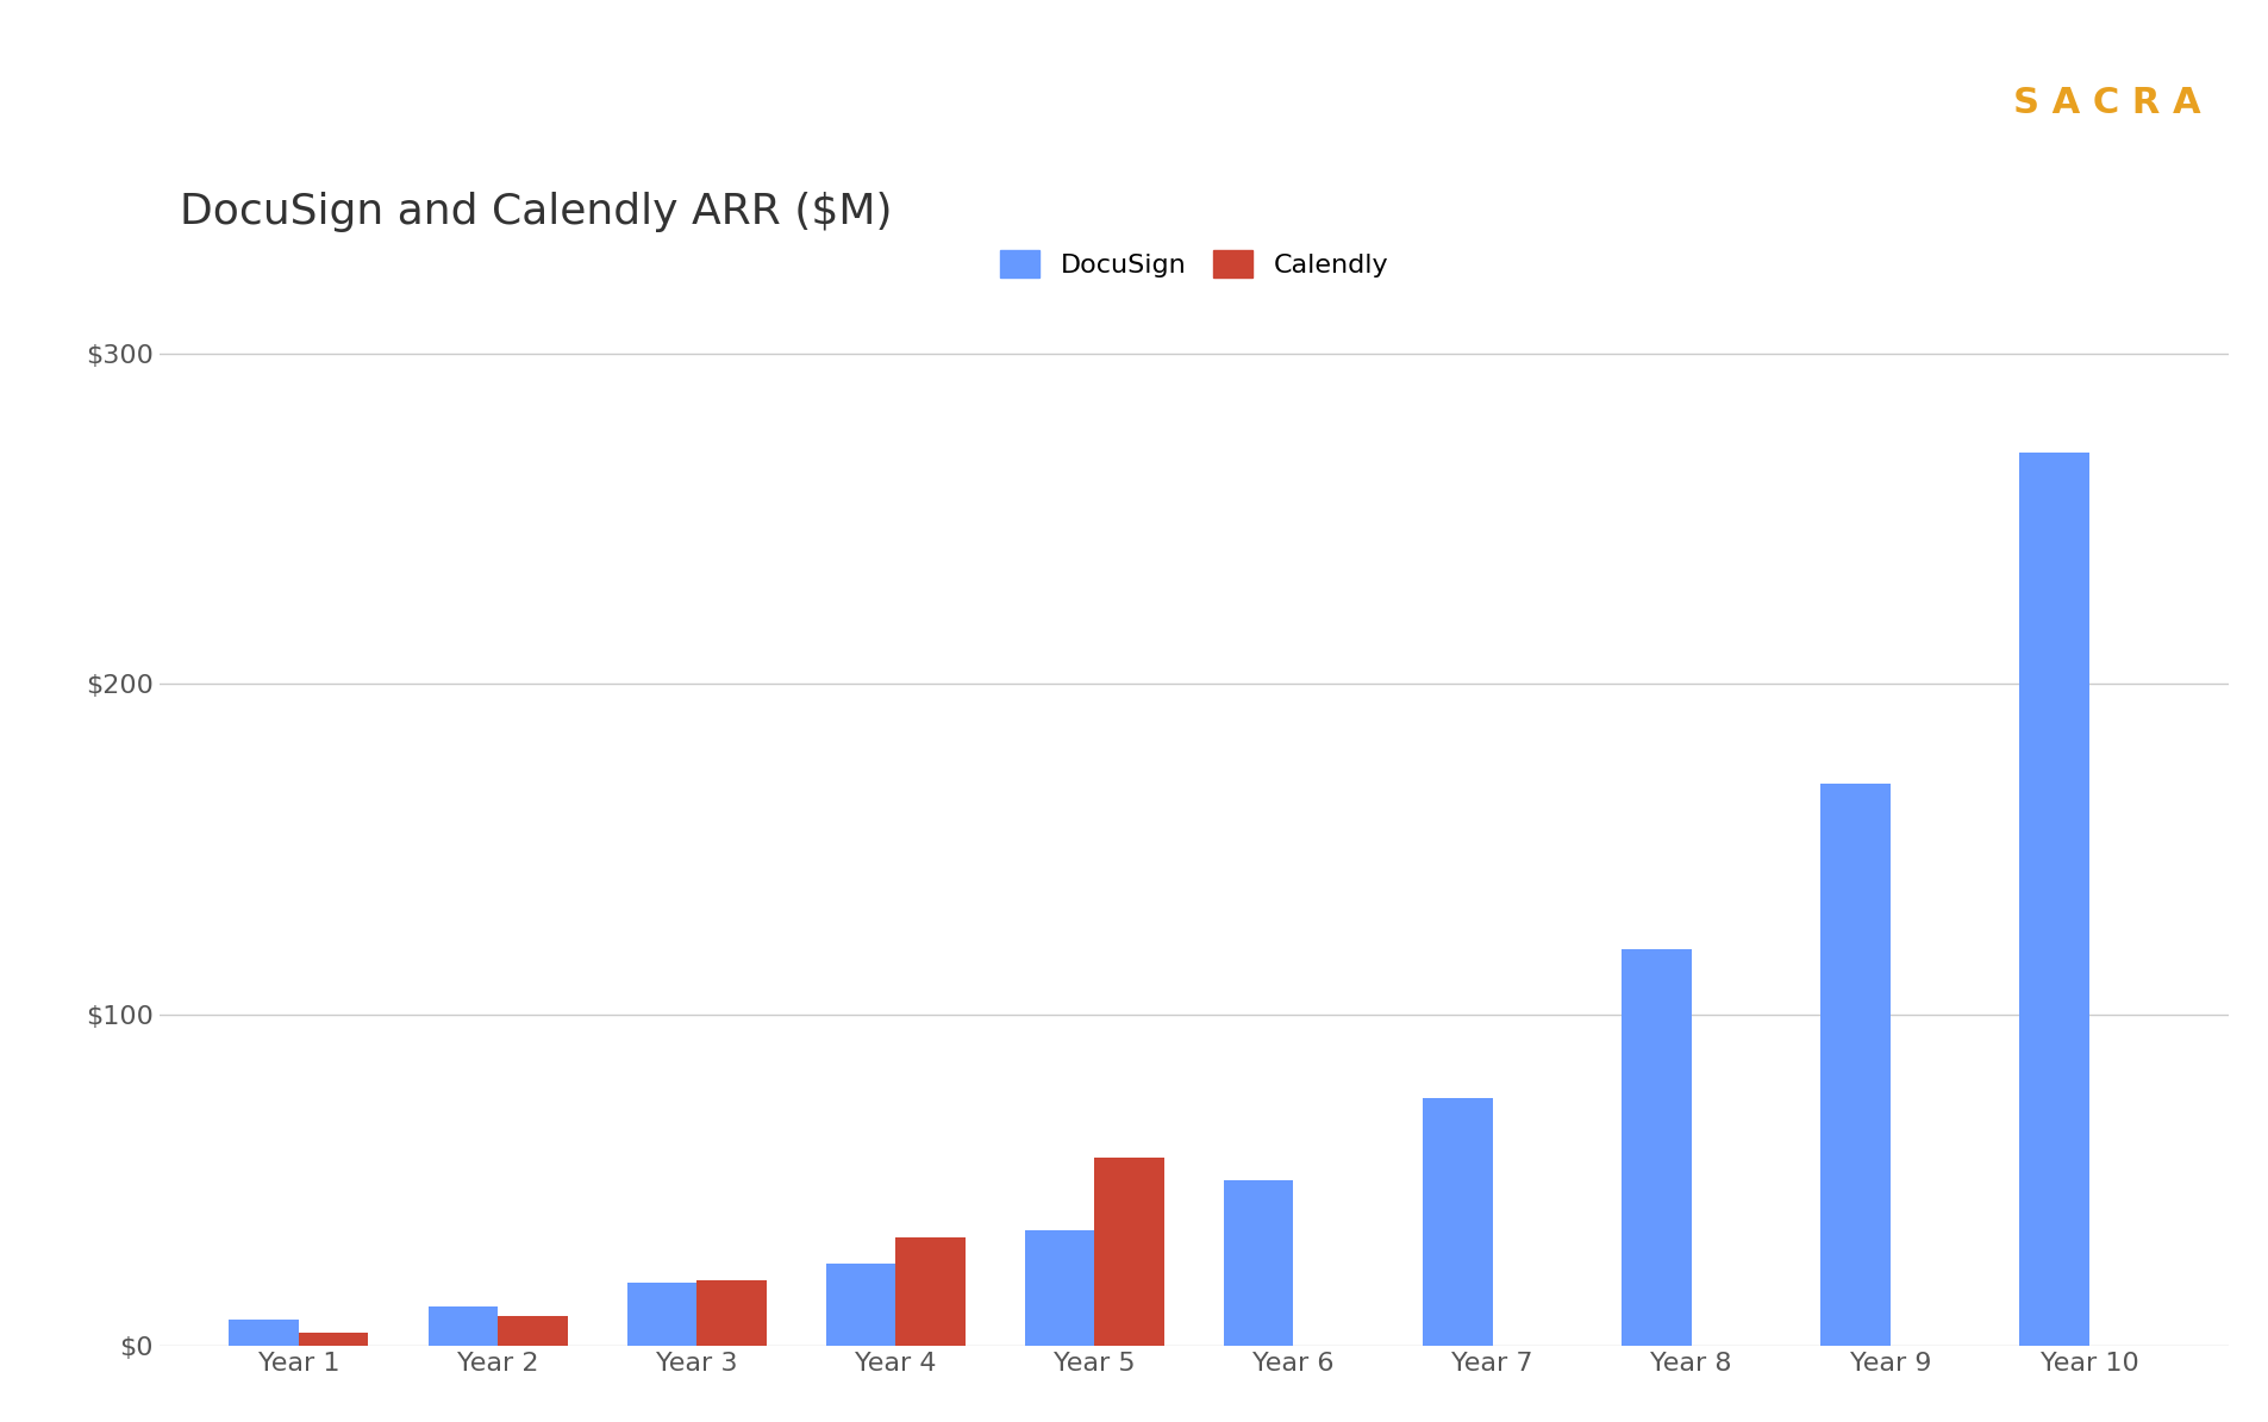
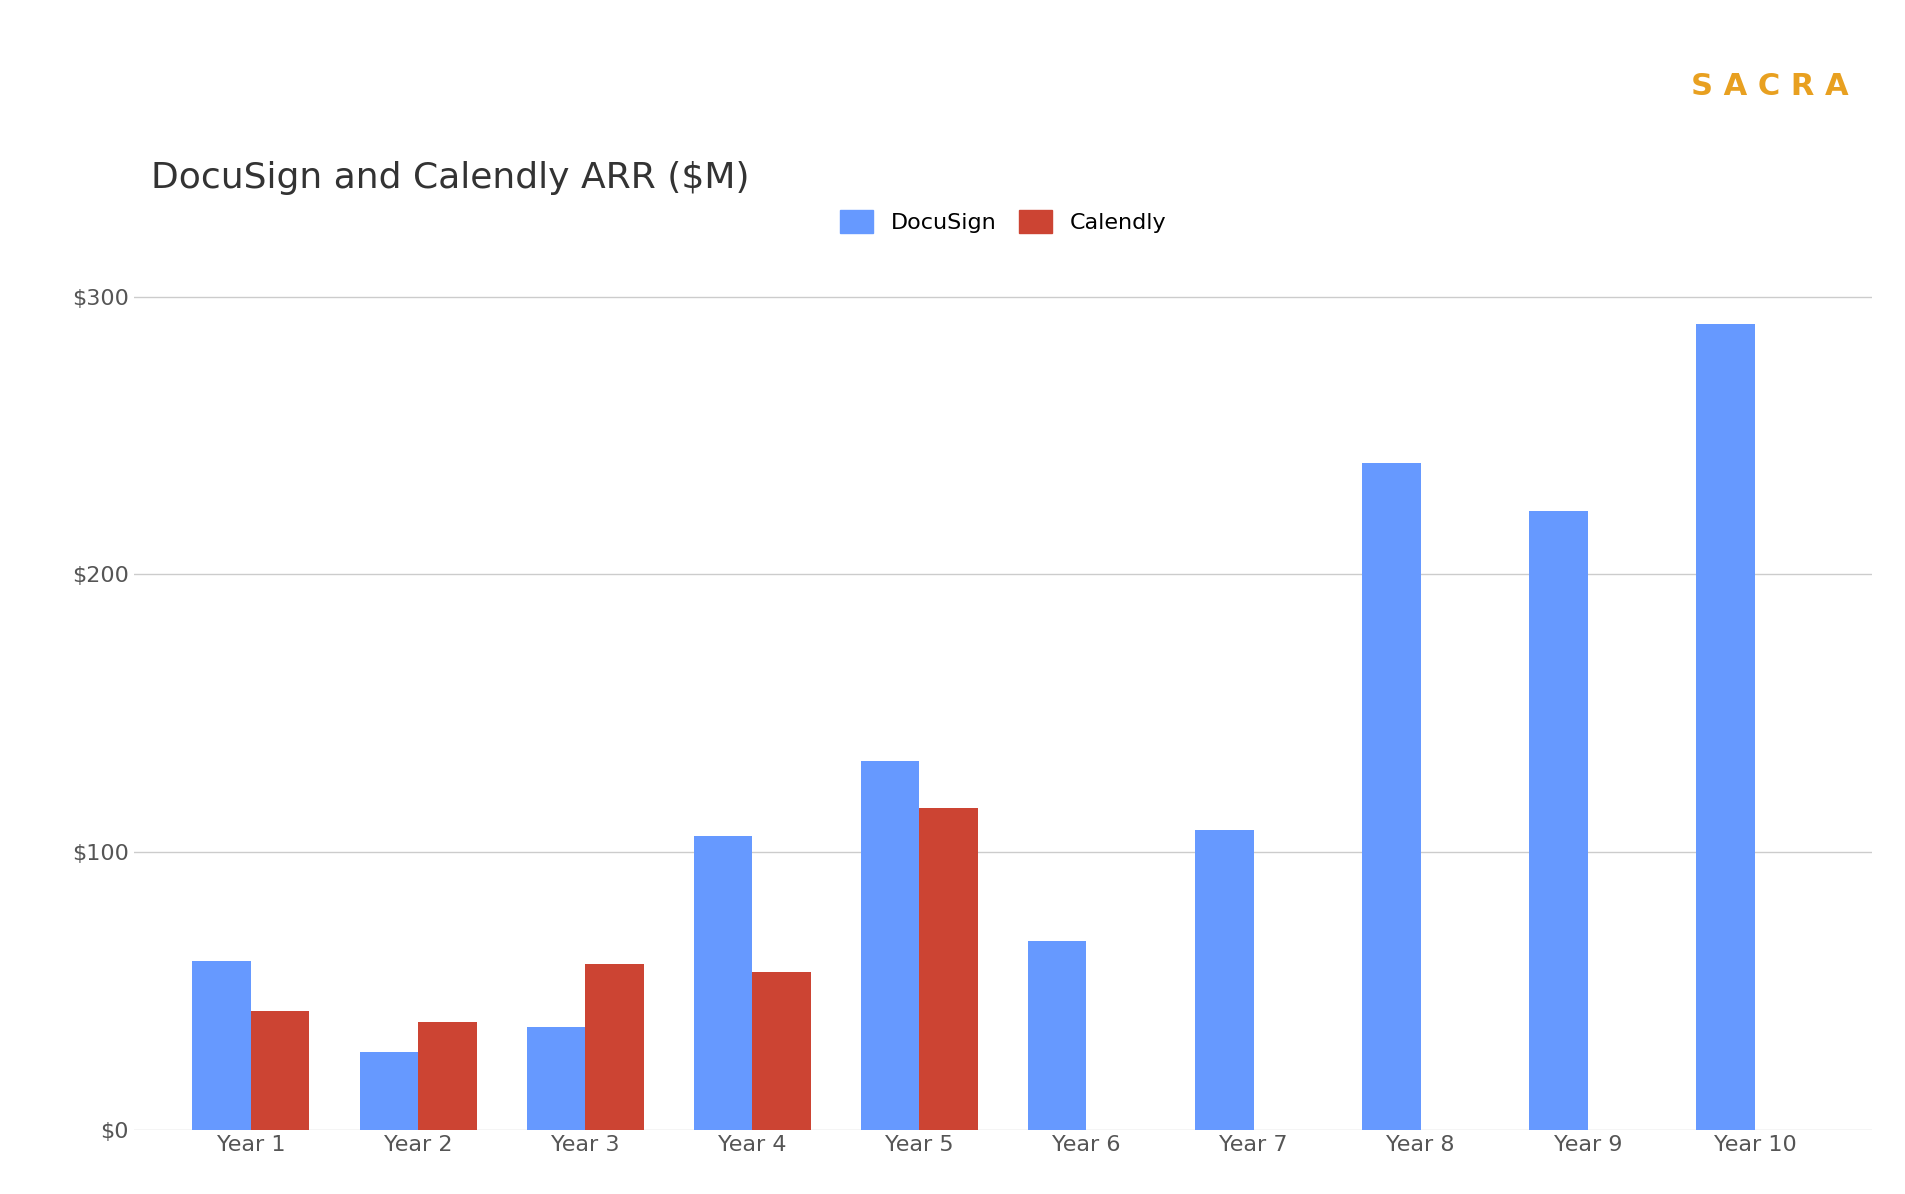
DocuSign/Year 1: $8 -> $61
Calendly/Year 1: $4 -> $43
DocuSign/Year 2: $12 -> $28
Calendly/Year 2: $9 -> $39
DocuSign/Year 3: $19 -> $37
Calendly/Year 3: $20 -> $60
DocuSign/Year 4: $25 -> $106
Calendly/Year 4: $33 -> $57
DocuSign/Year 5: $35 -> $133
Calendly/Year 5: $57 -> $116
DocuSign/Year 6: $50 -> $68
DocuSign/Year 7: $75 -> $108
DocuSign/Year 8: $120 -> $240
DocuSign/Year 9: $170 -> $223
DocuSign/Year 10: $270 -> $290
